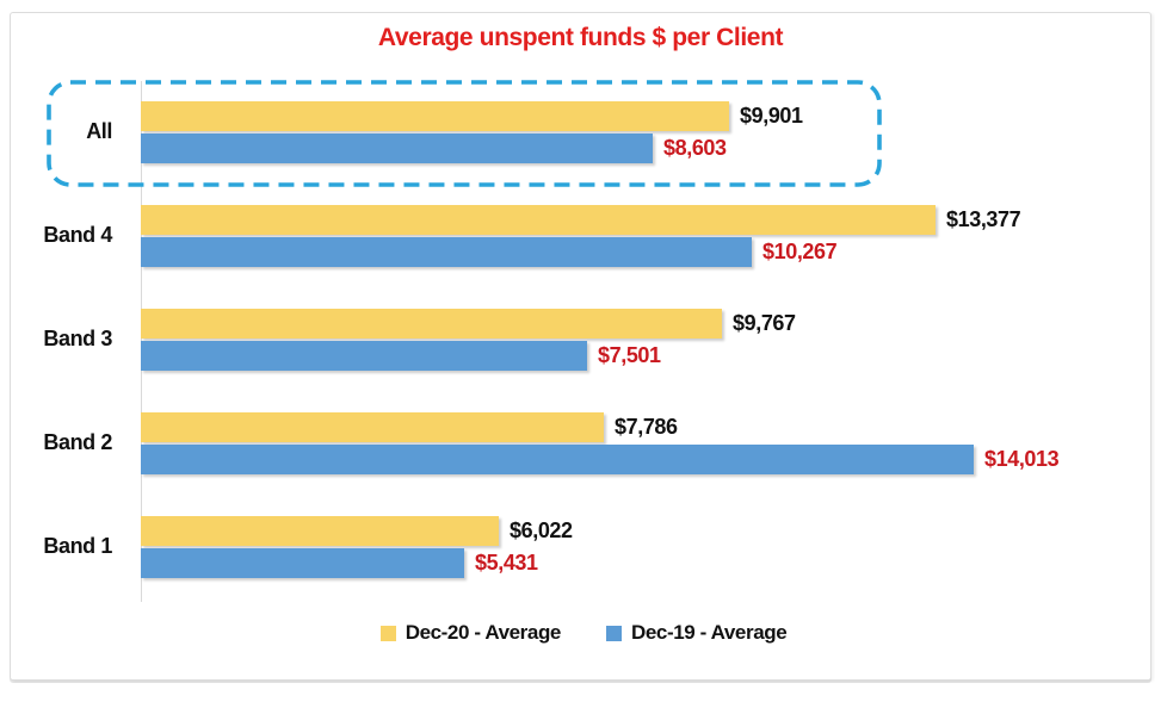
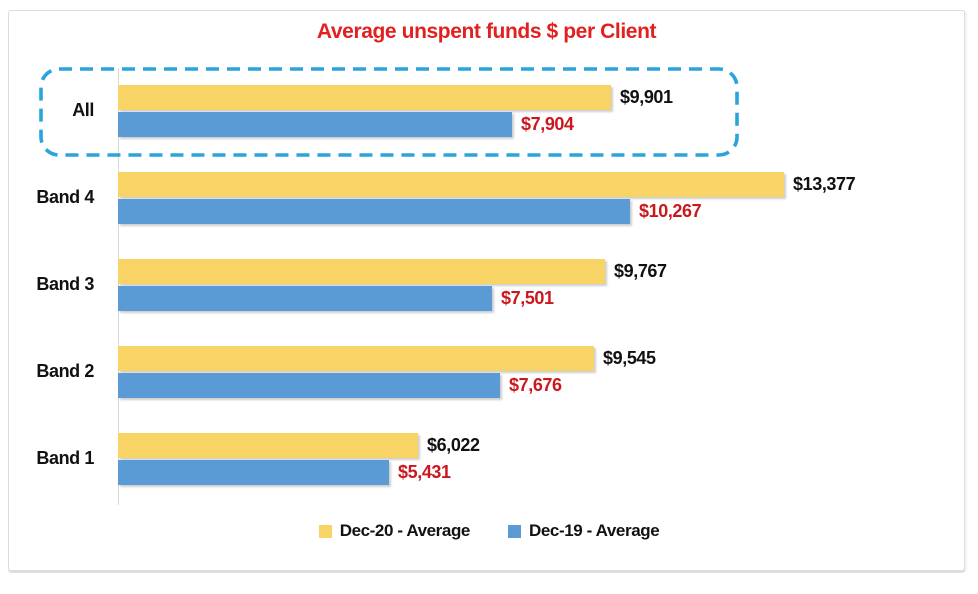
Dec-19 - Average/All: $8,603 -> $7,904
Dec-20 - Average/Band 2: $7,786 -> $9,545
Dec-19 - Average/Band 2: $14,013 -> $7,676
